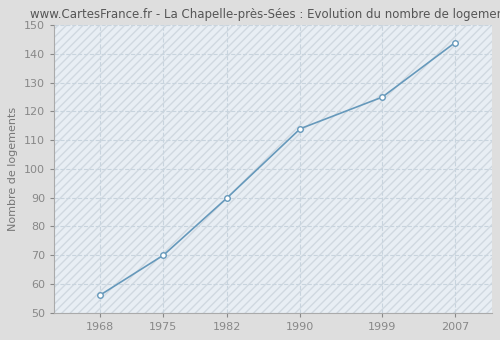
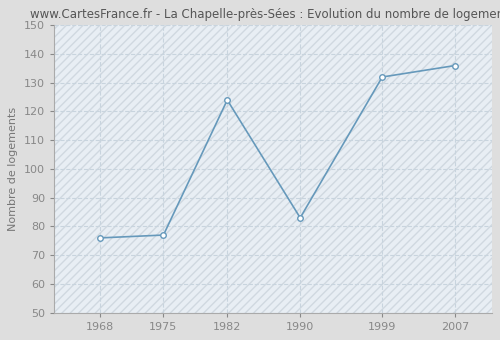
1968: 56 -> 76
1975: 70 -> 77
1982: 90 -> 124
1990: 114 -> 83
1999: 125 -> 132
2007: 144 -> 136
